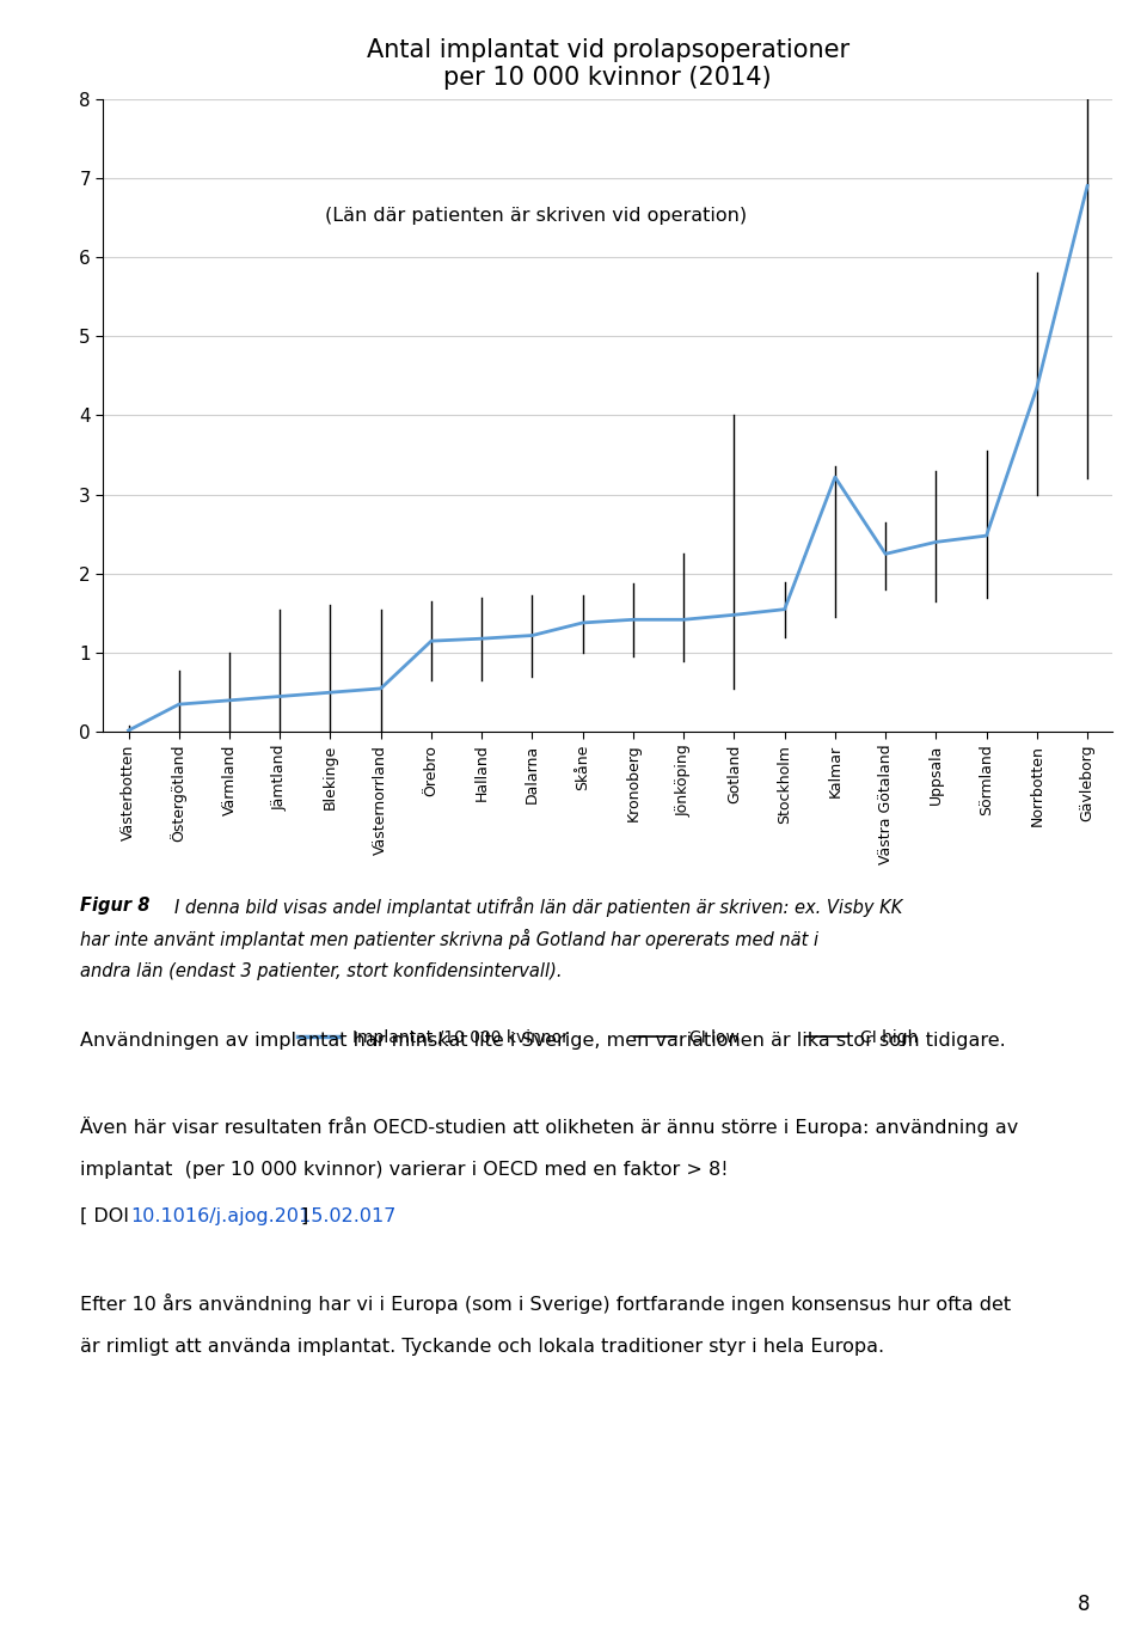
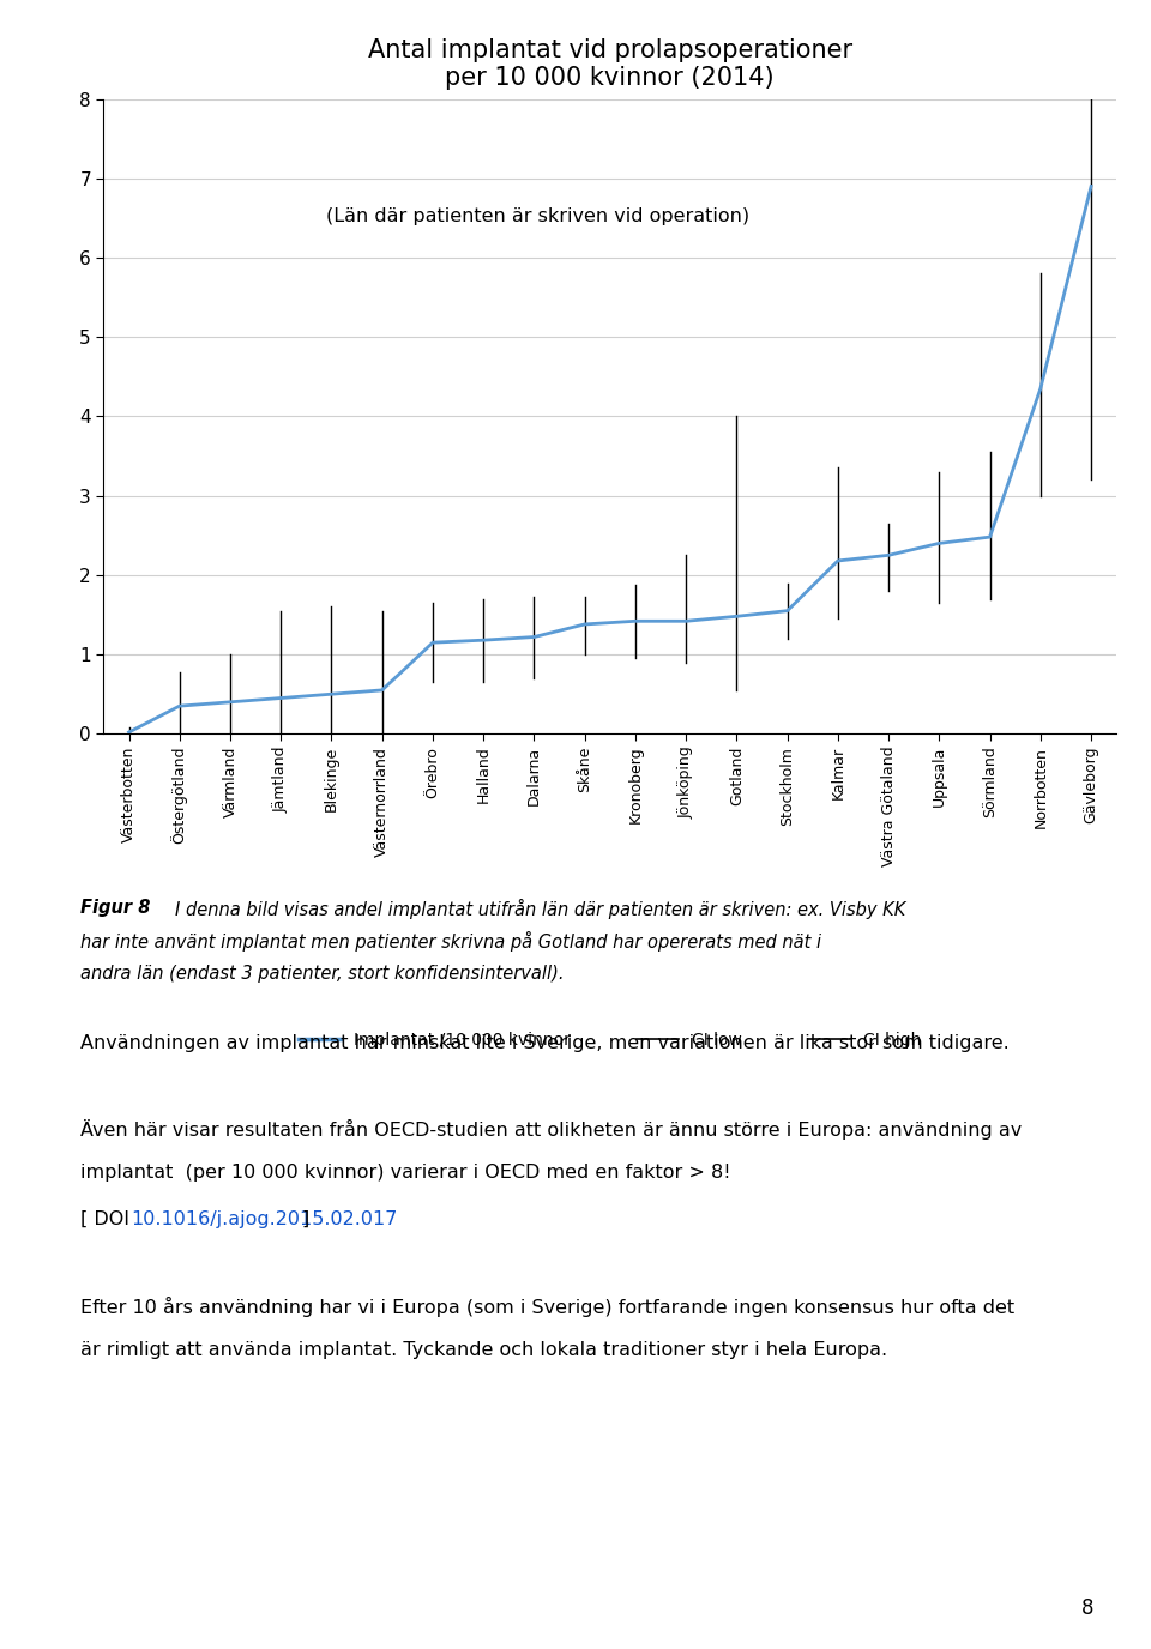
Kalmar: 3.22 -> 2.18
